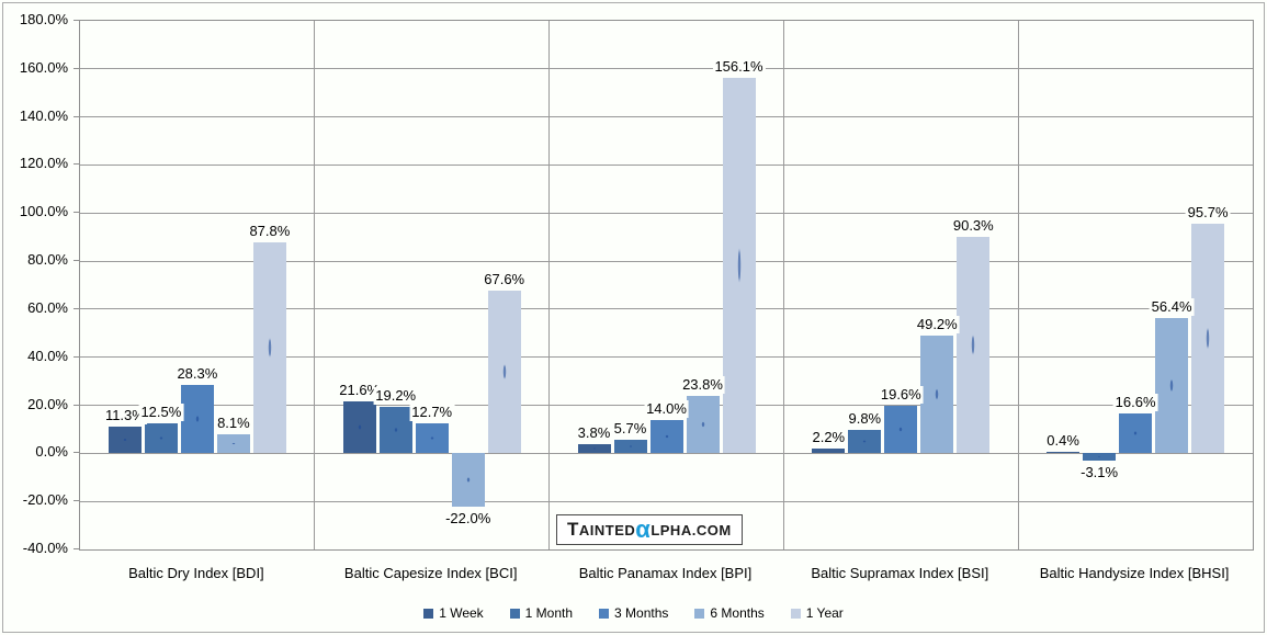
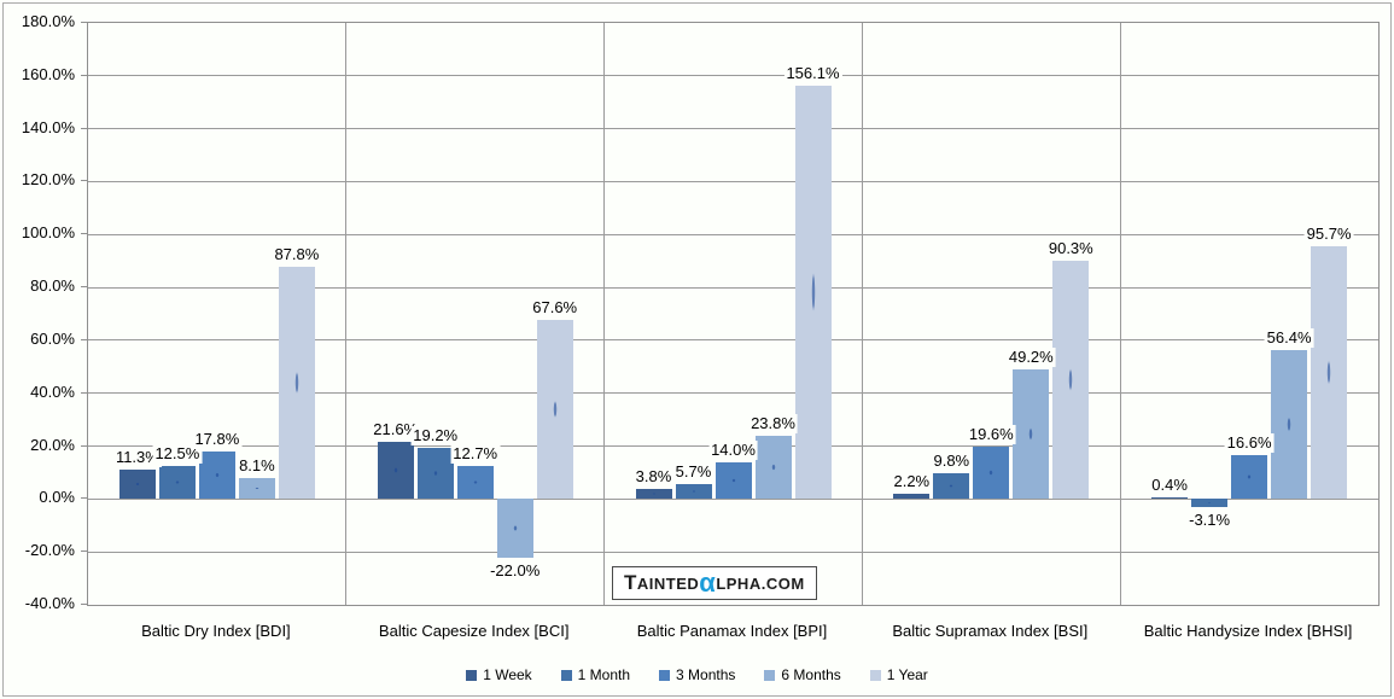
3 Months/Baltic Dry Index [BDI]: 28.3% -> 17.8%
